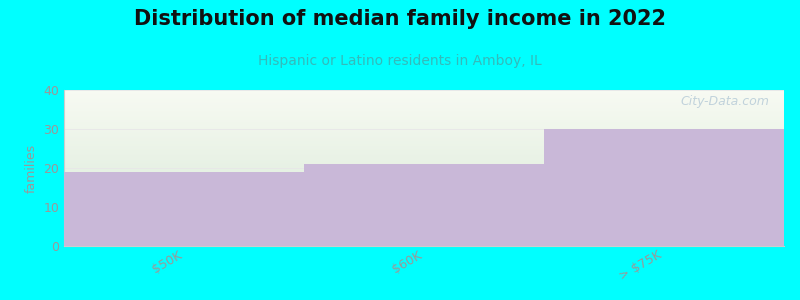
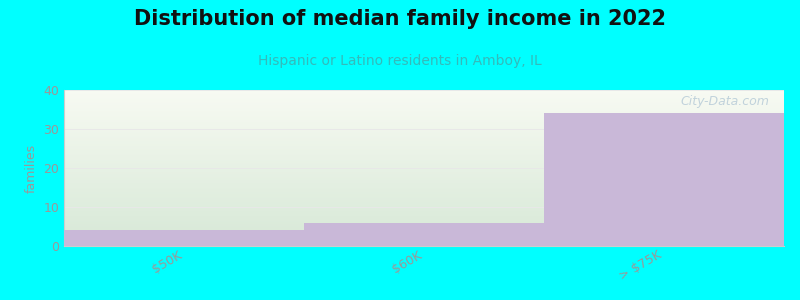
$50K: 19 -> 4
$60K: 21 -> 6
> $75K: 30 -> 34
